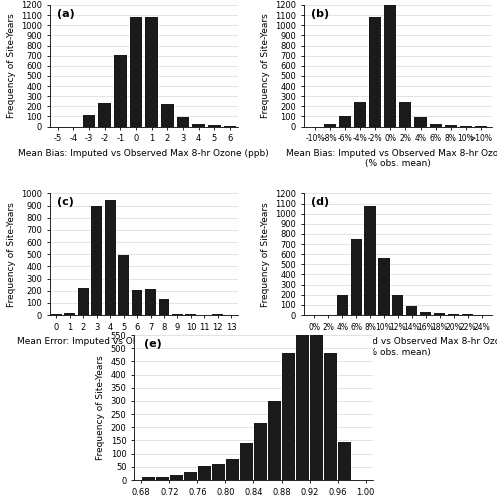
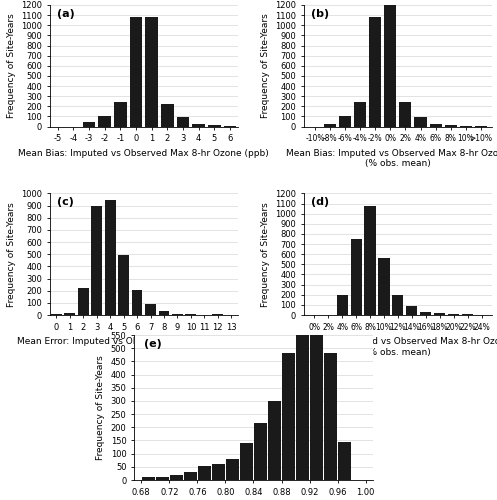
-3: 110 -> 50
-2: 230 -> 100
-1: 710 -> 240
7: 210 -> 90
8: 130 -> 30
